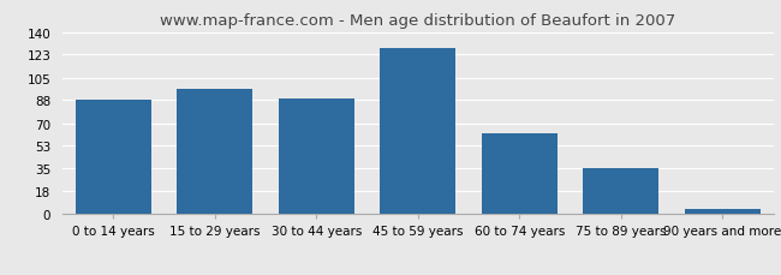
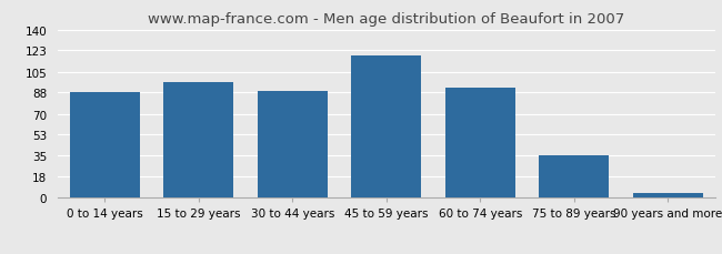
45 to 59 years: 128 -> 118
60 to 74 years: 62 -> 92
